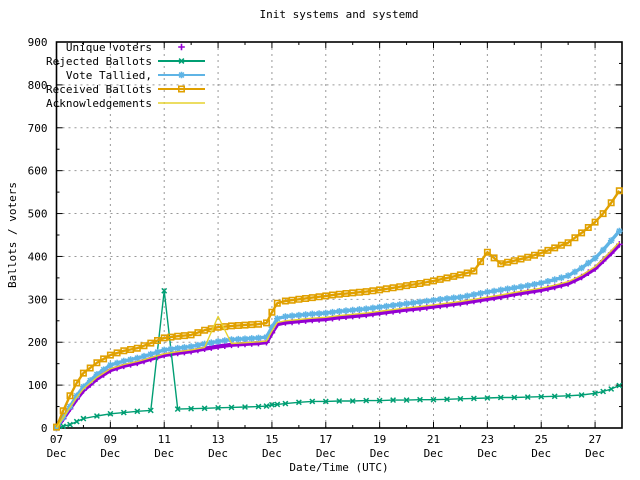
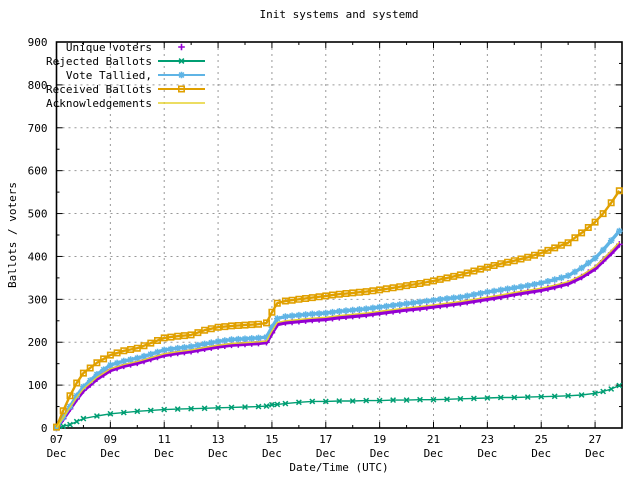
Rejected Ballots/11: 320 -> 40
Acknowledgements/13: 260 -> 190
Received Ballots/23: 410 -> 380
